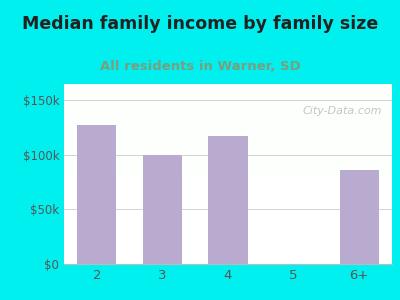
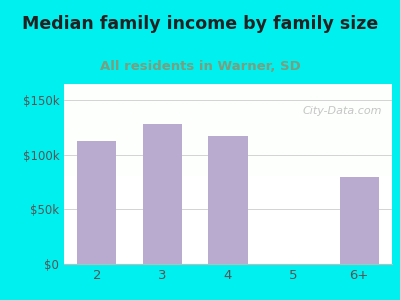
2: $127k -> $113k
3: $100k -> $128k
6+: $86k -> $80k
